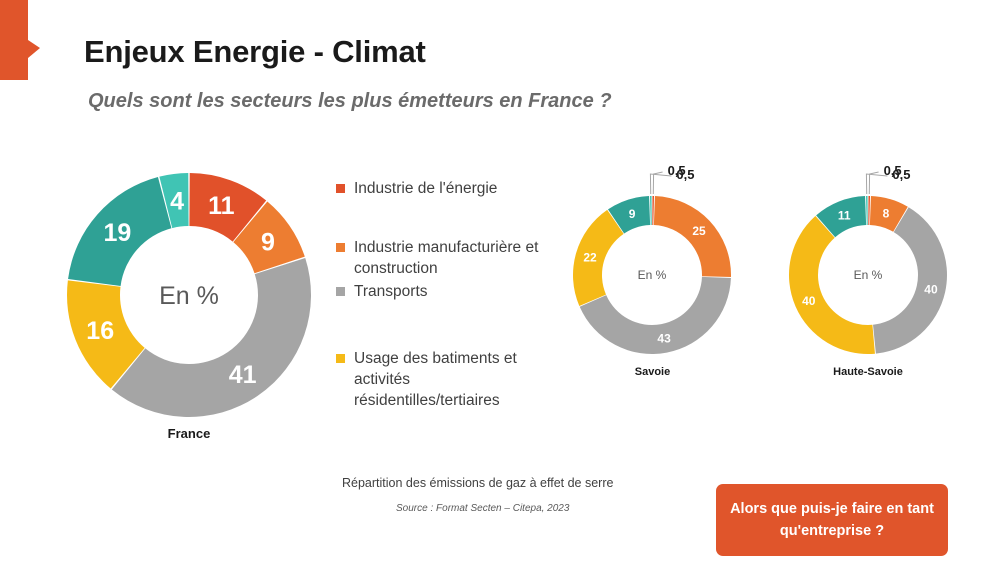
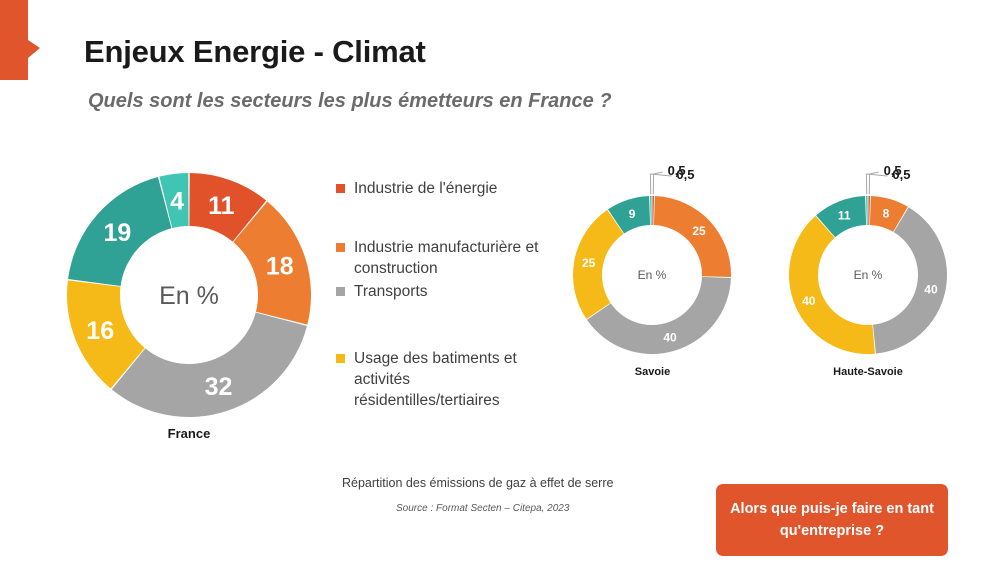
France/Industrie manufacturière et construction: 9 -> 18
France/Transports: 41 -> 32
Savoie/Transports: 43 -> 40
Savoie/Usage des batiments et activités résidentilles/tertiaires: 22 -> 25
